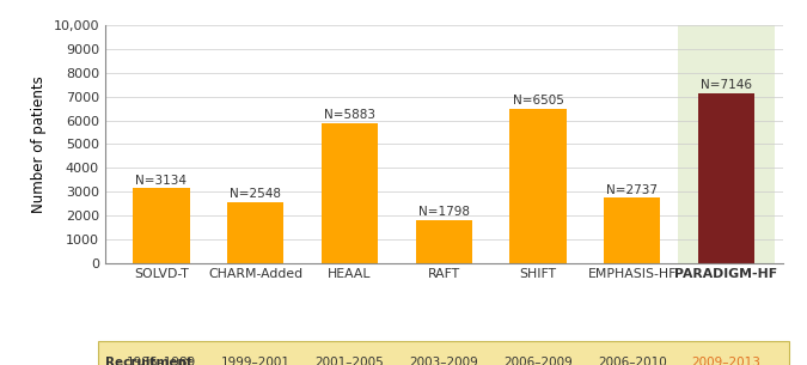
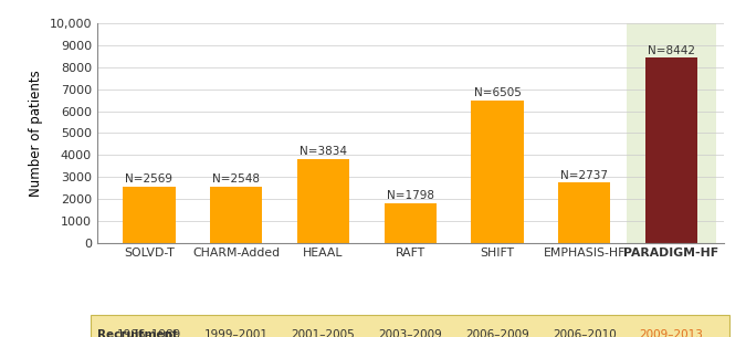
SOLVD-T: N=3134 -> N=2569
HEAAL: N=5883 -> N=3834
PARADIGM-HF: N=7146 -> N=8442
